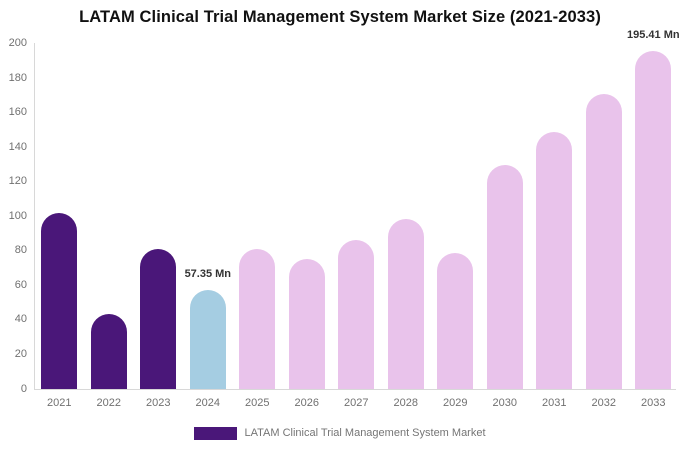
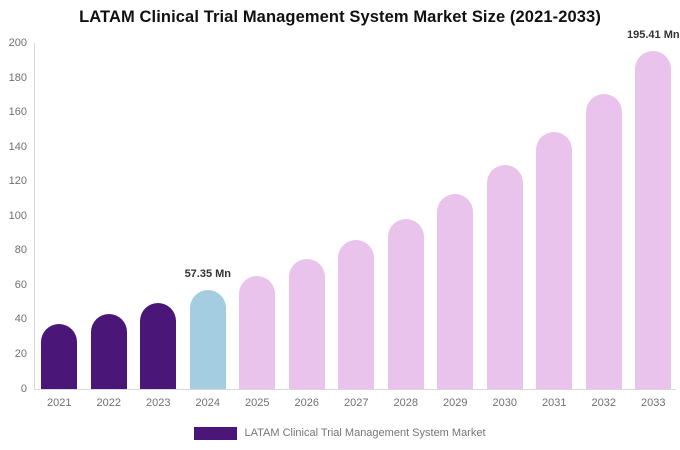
2021: 102 -> 38
2023: 81 -> 50
2025: 81 -> 66
2029: 79 -> 113
